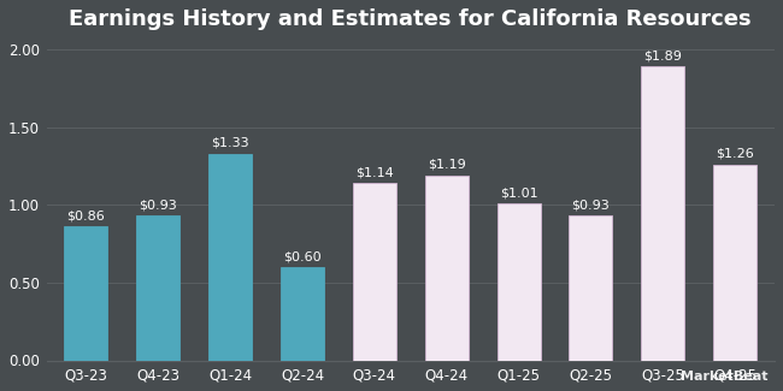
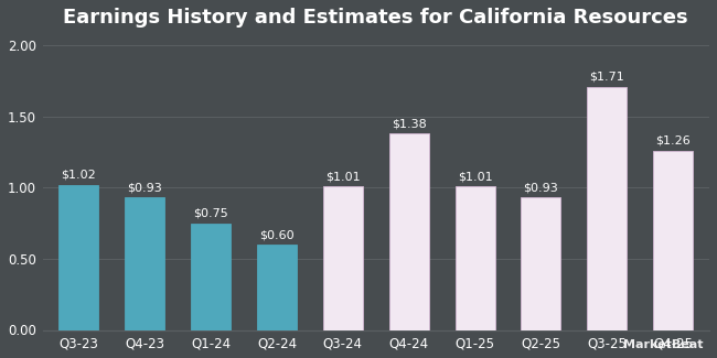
Q3-23: $0.86 -> $1.02
Q1-24: $1.33 -> $0.75
Q3-24: $1.14 -> $1.01
Q4-24: $1.19 -> $1.38
Q3-25: $1.89 -> $1.71
